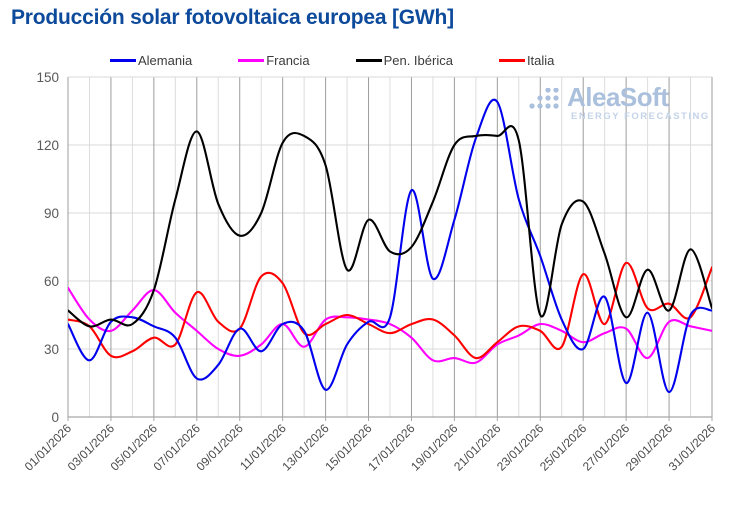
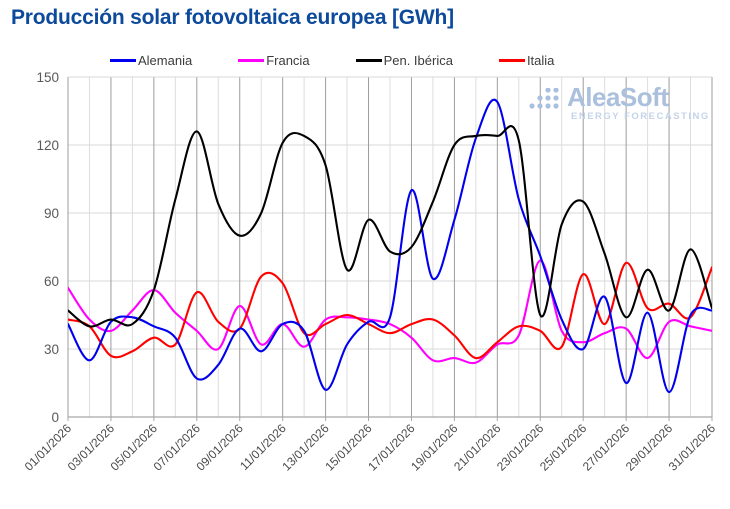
Francia/09/01/2026: 27 -> 49
Francia/23/01/2026: 41 -> 69
